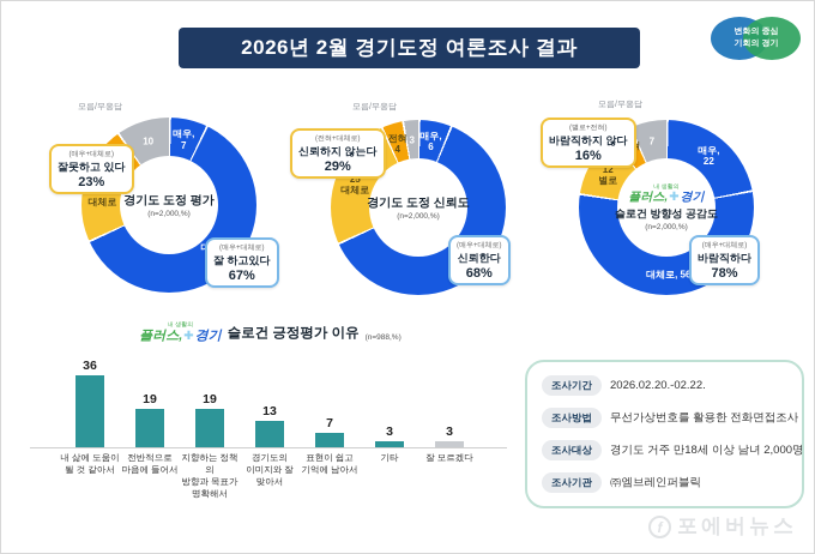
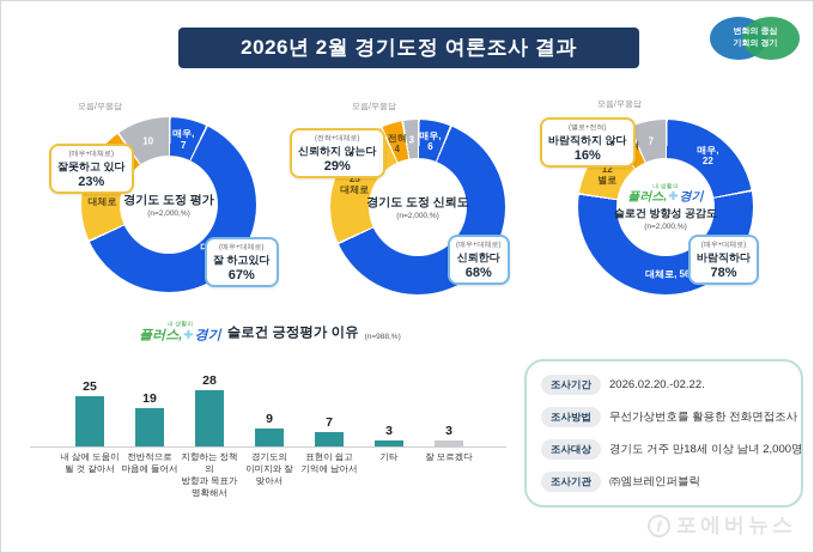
슬로건 긍정평가 이유/내 삶에 도움이 될 것 같아서: 36 -> 25
슬로건 긍정평가 이유/지향하는 정책의 방향과 목표가 명확해서: 19 -> 28
슬로건 긍정평가 이유/경기도의 이미지와 잘 맞아서: 13 -> 9
